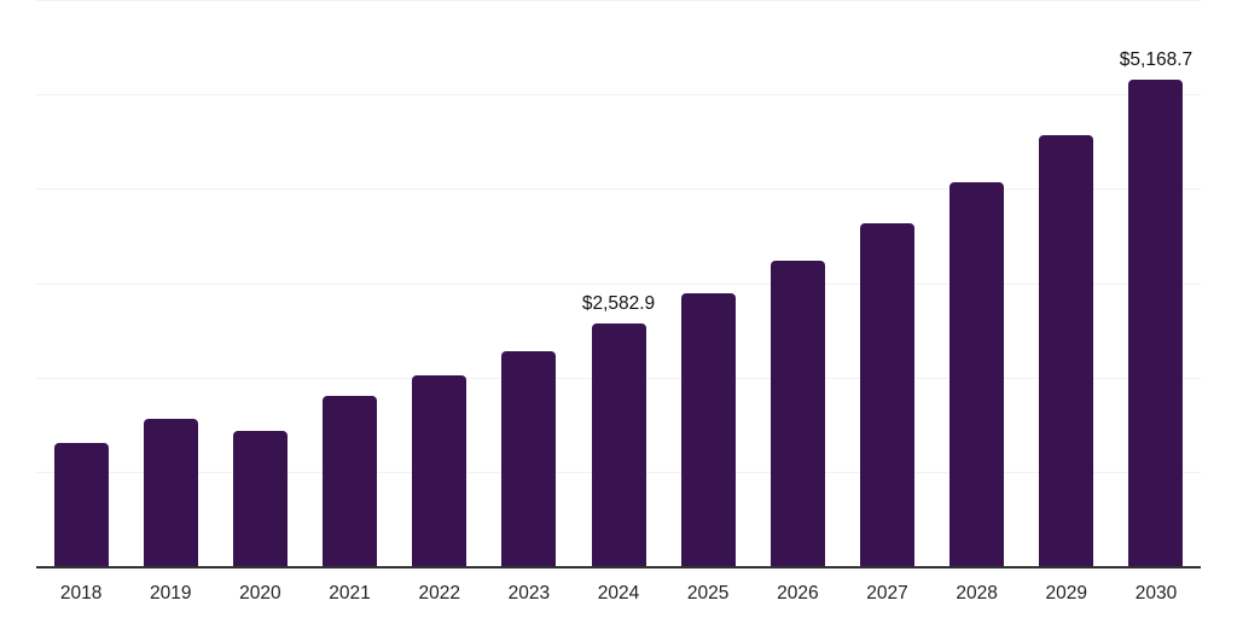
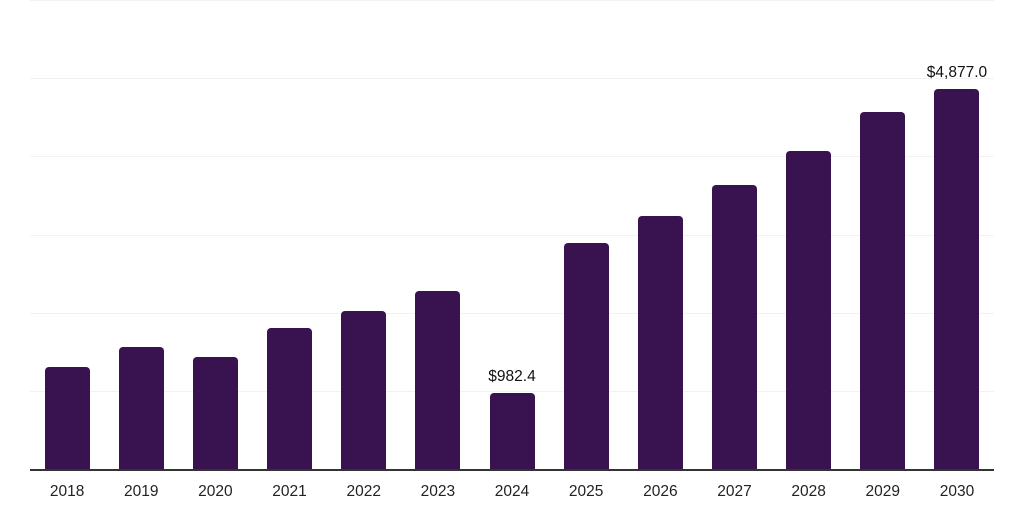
2024: $2,582.9 -> $982.4
2030: $5,168.7 -> $4,877.0
